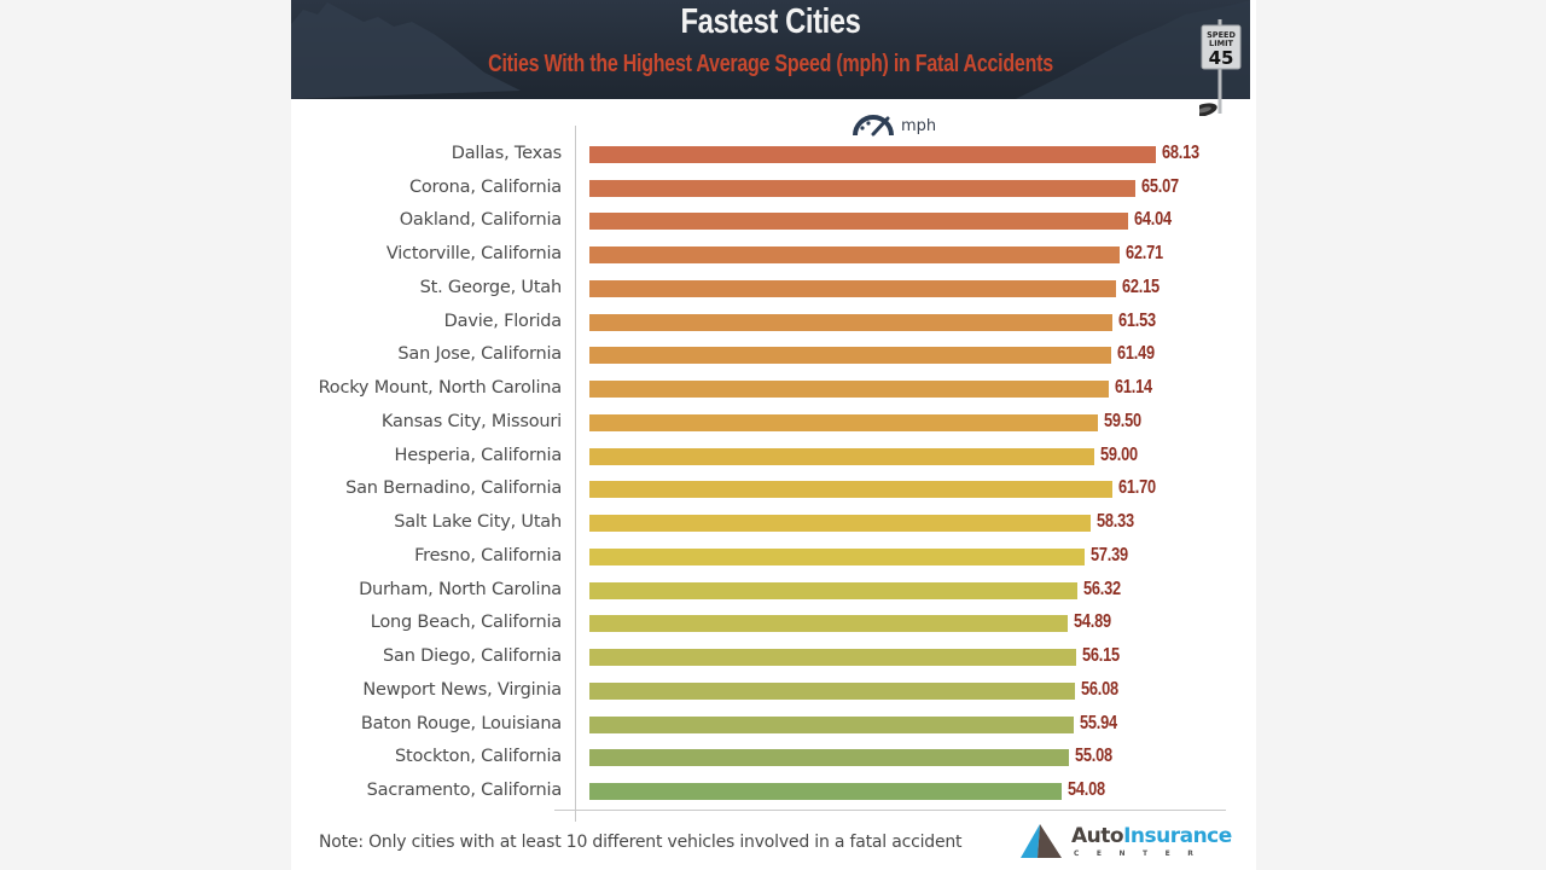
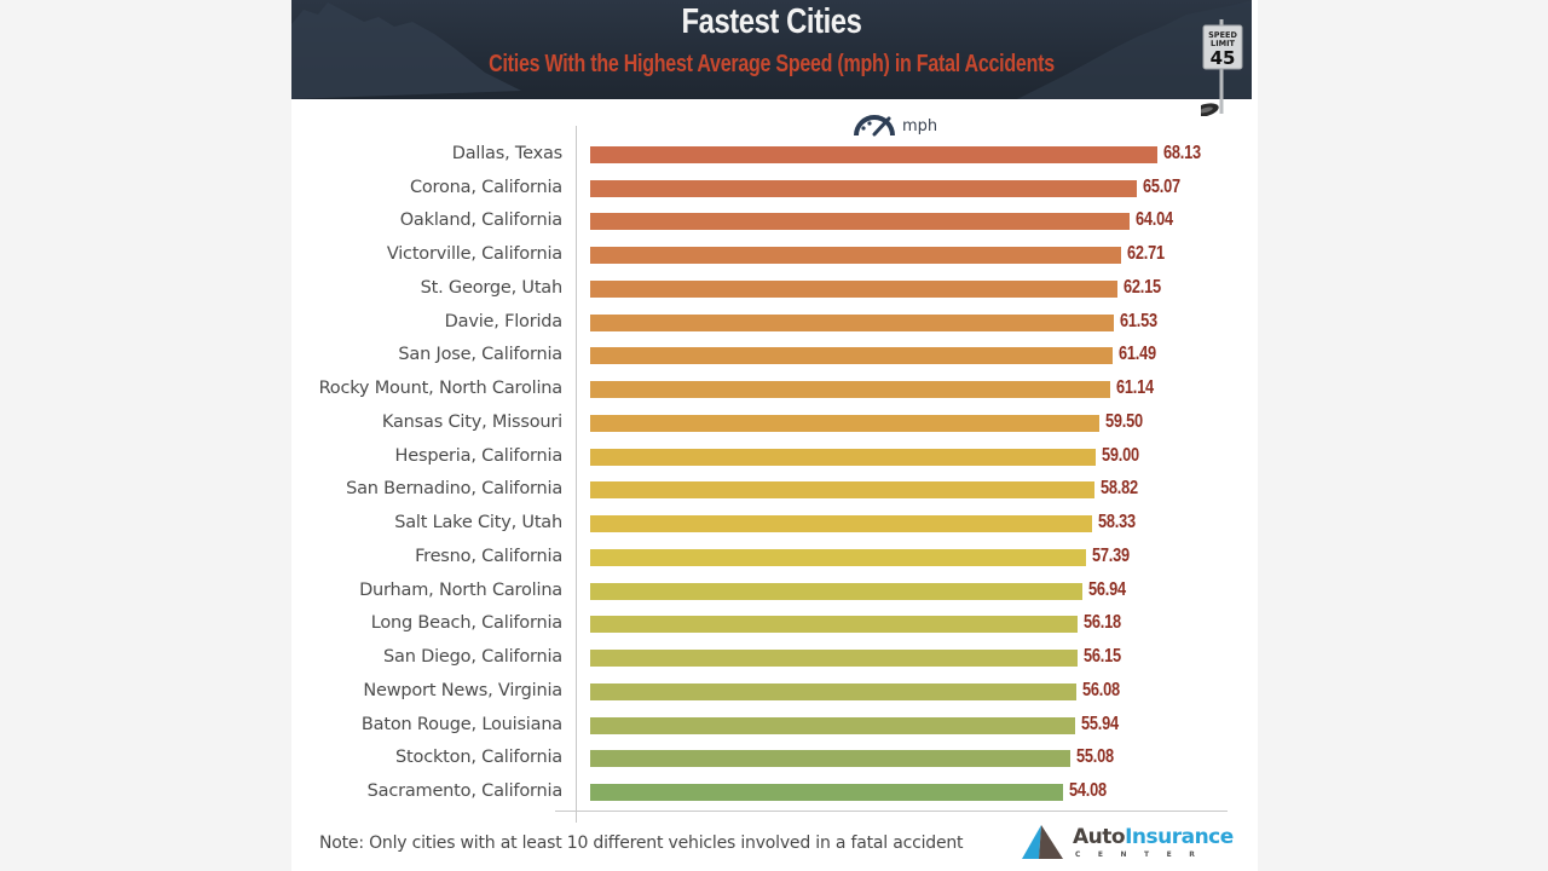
San Bernadino, California: 61.70 -> 58.82
Durham, North Carolina: 56.32 -> 56.94
Long Beach, California: 54.89 -> 56.18
